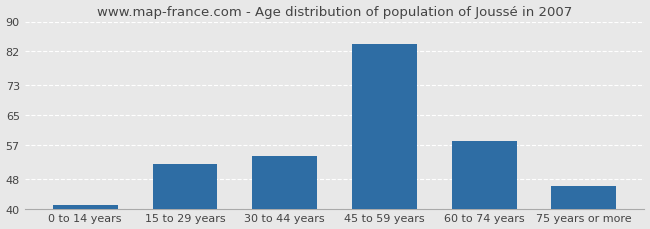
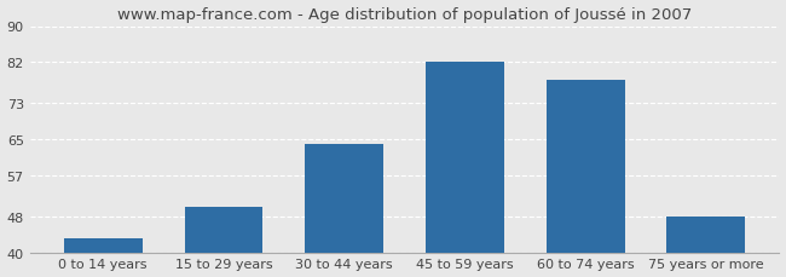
0 to 14 years: 41 -> 43
15 to 29 years: 52 -> 50
30 to 44 years: 54 -> 64
45 to 59 years: 84 -> 82
60 to 74 years: 58 -> 78
75 years or more: 46 -> 48
